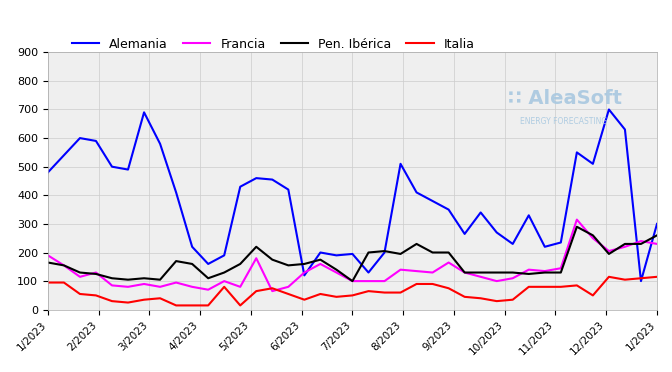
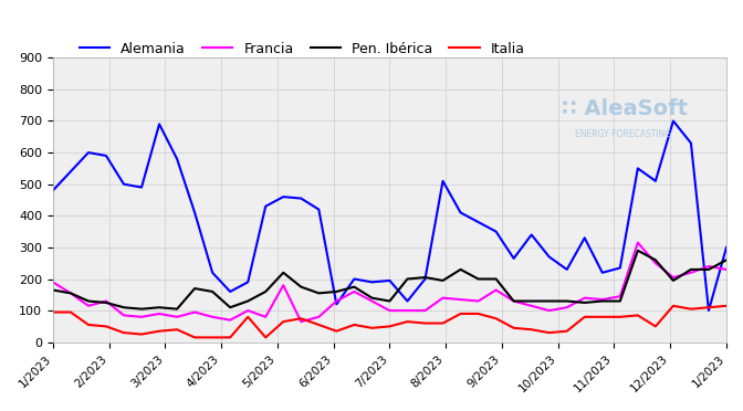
Pen. Ibérica/7/2023: 100 -> 130
